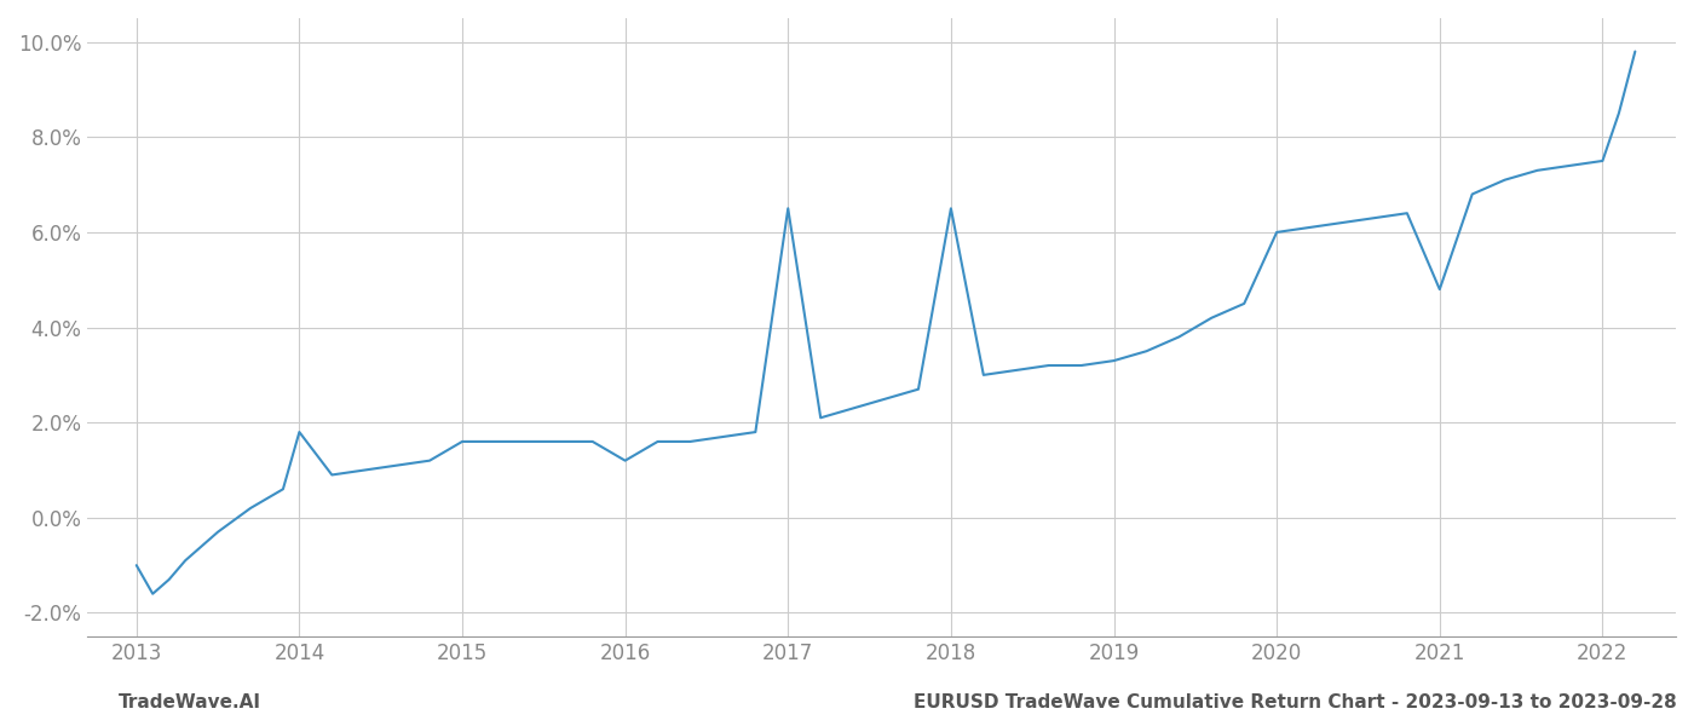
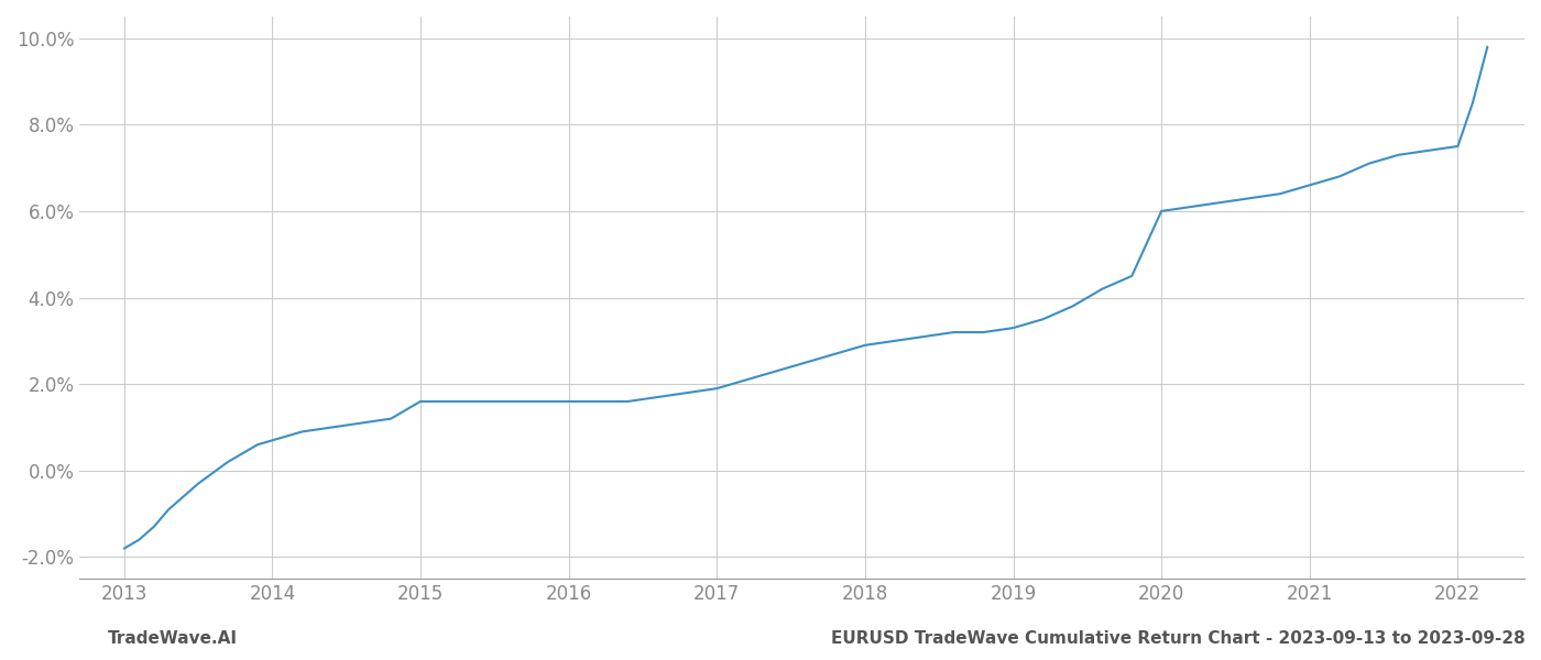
2013: -1.0% -> -1.8%
2014: 1.8% -> 0.7%
2016: 1.2% -> 1.6%
2017: 6.5% -> 1.9%
2018: 6.5% -> 2.9%
2021: 4.8% -> 6.6%
